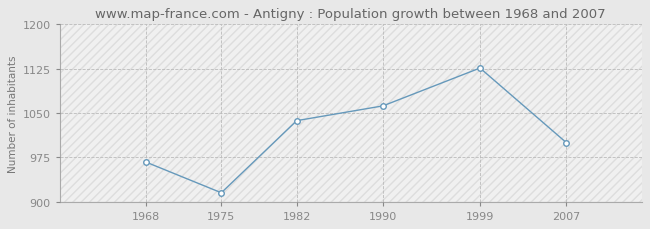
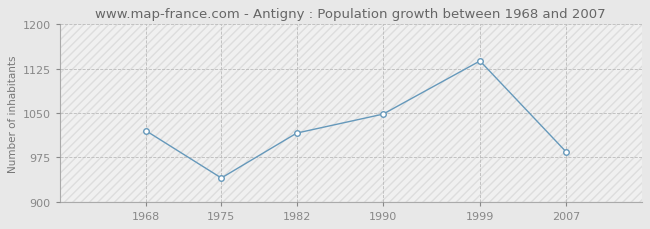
1968: 967 -> 1020
1975: 915 -> 940
1982: 1037 -> 1016
1990: 1062 -> 1048
1999: 1126 -> 1138
2007: 1000 -> 984
